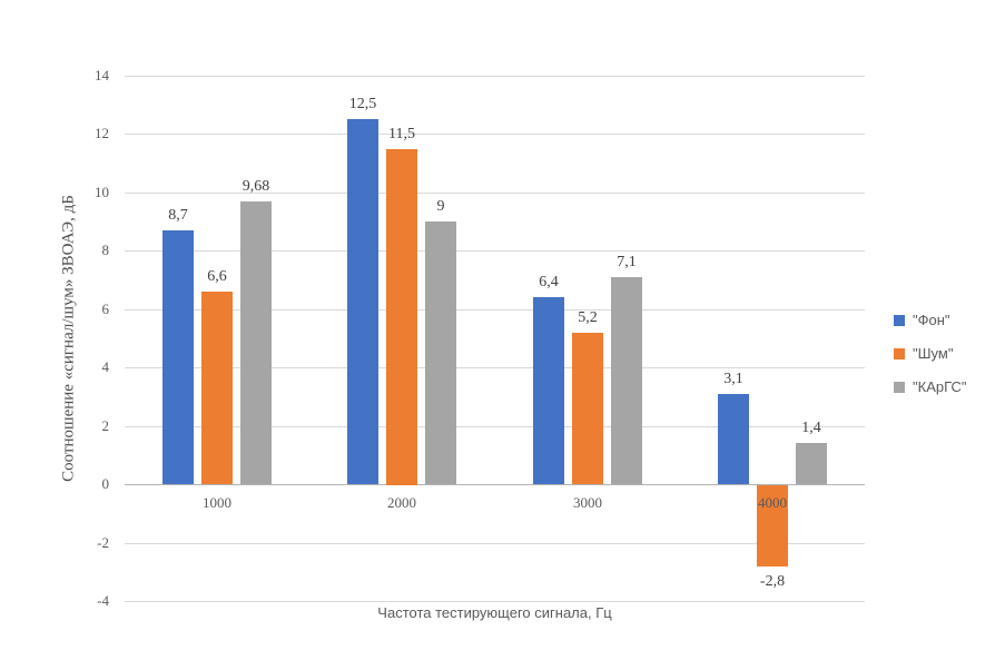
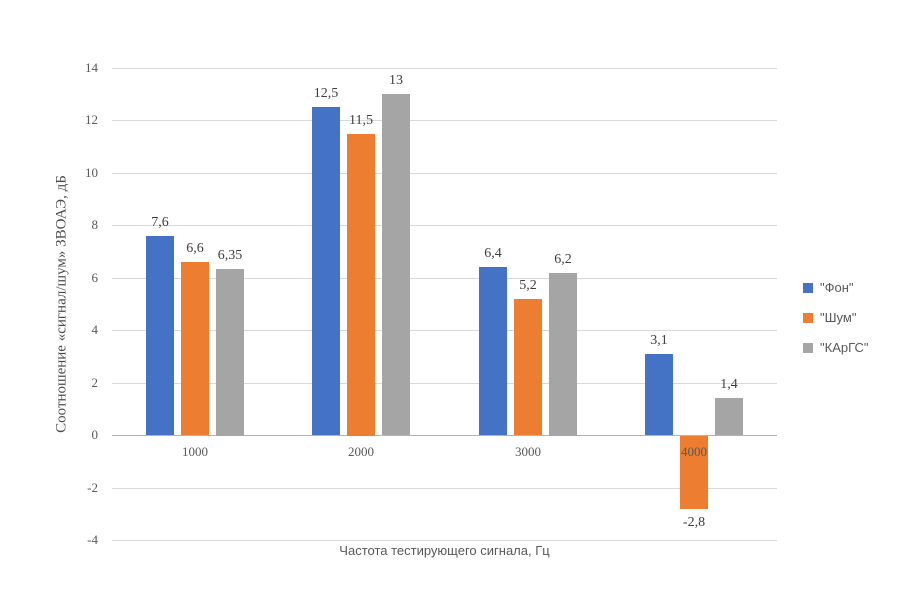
"Фон"/1000: 8,7 -> 7,6
"КАрГС"/1000: 9,68 -> 6,35
"КАрГС"/2000: 9 -> 13
"КАрГС"/3000: 7,1 -> 6,2
